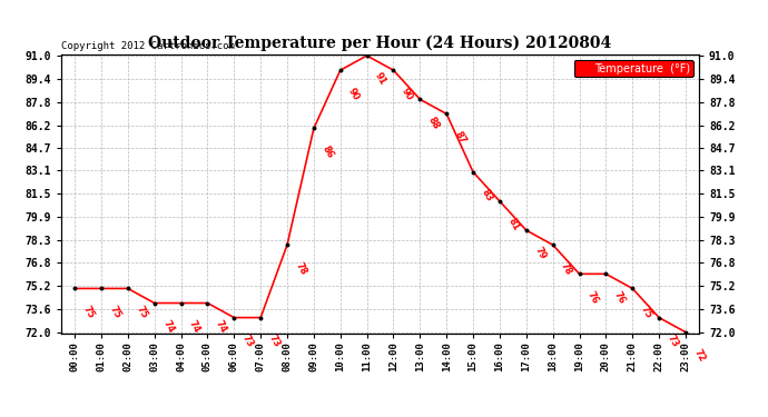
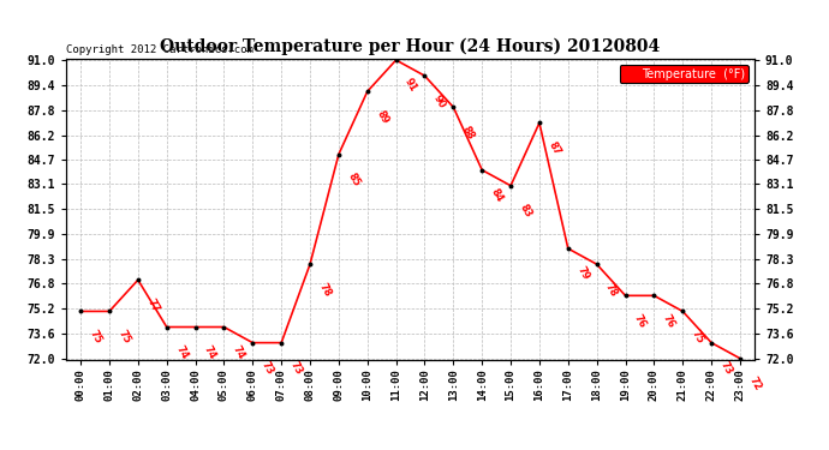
02:00: 75 -> 77
09:00: 86 -> 85
10:00: 90 -> 89
14:00: 87 -> 84
16:00: 81 -> 87
